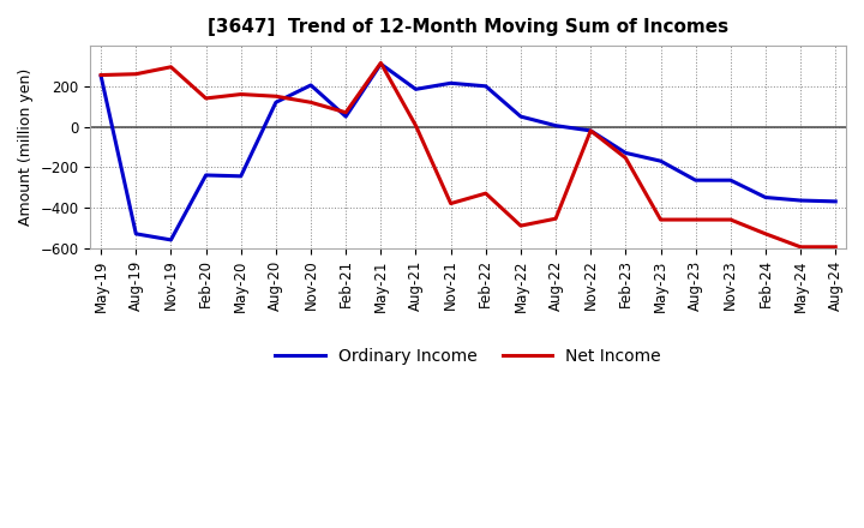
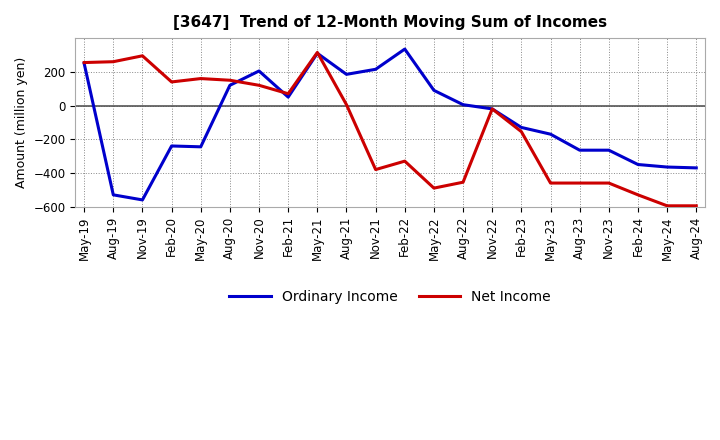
Ordinary Income/Feb-22: 200 -> 340
Ordinary Income/May-22: 50 -> 90
